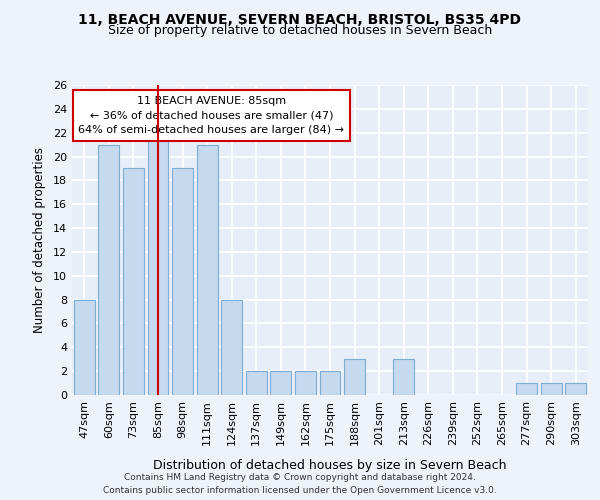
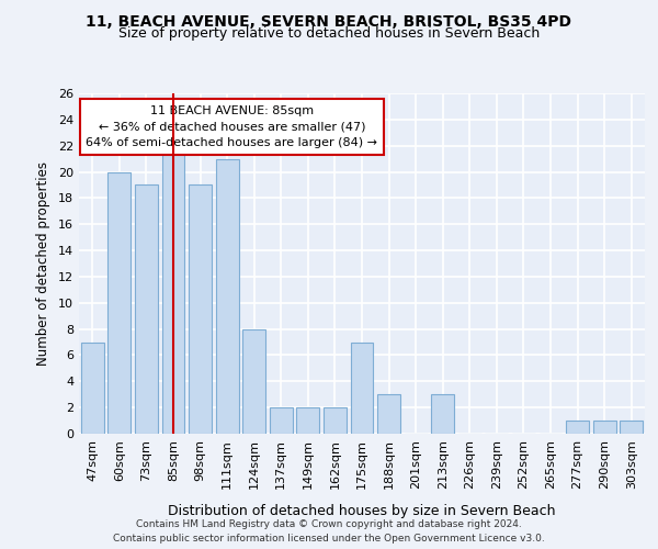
47sqm: 8 -> 7
60sqm: 21 -> 20
175sqm: 2 -> 7
